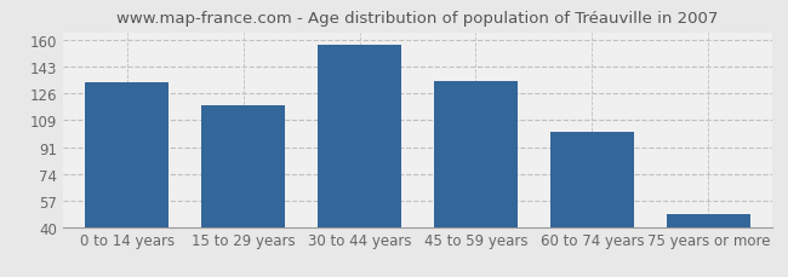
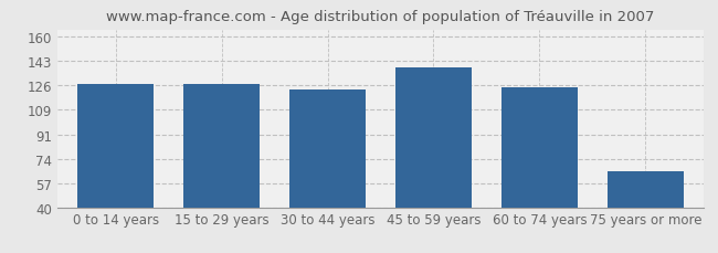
0 to 14 years: 133 -> 127
15 to 29 years: 118 -> 127
30 to 44 years: 157 -> 123
45 to 59 years: 134 -> 138
60 to 74 years: 101 -> 124
75 years or more: 48 -> 65
